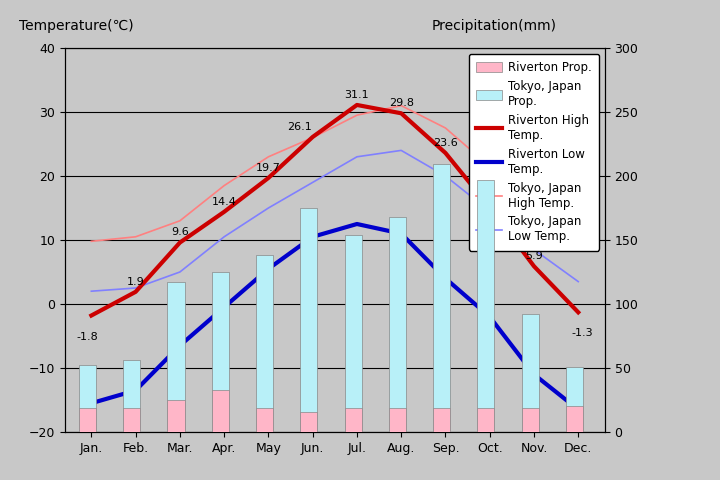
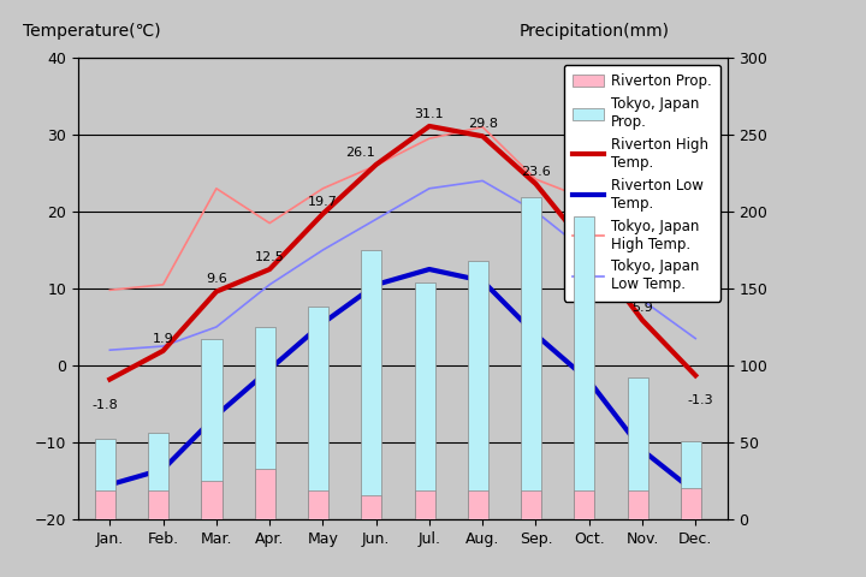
Tokyo, Japan High Temp./Mar.: 13.0 -> 23.0
Riverton High Temp./Apr.: 14.4 -> 12.5
Tokyo, Japan High Temp./Sep.: 27.5 -> 24.2
